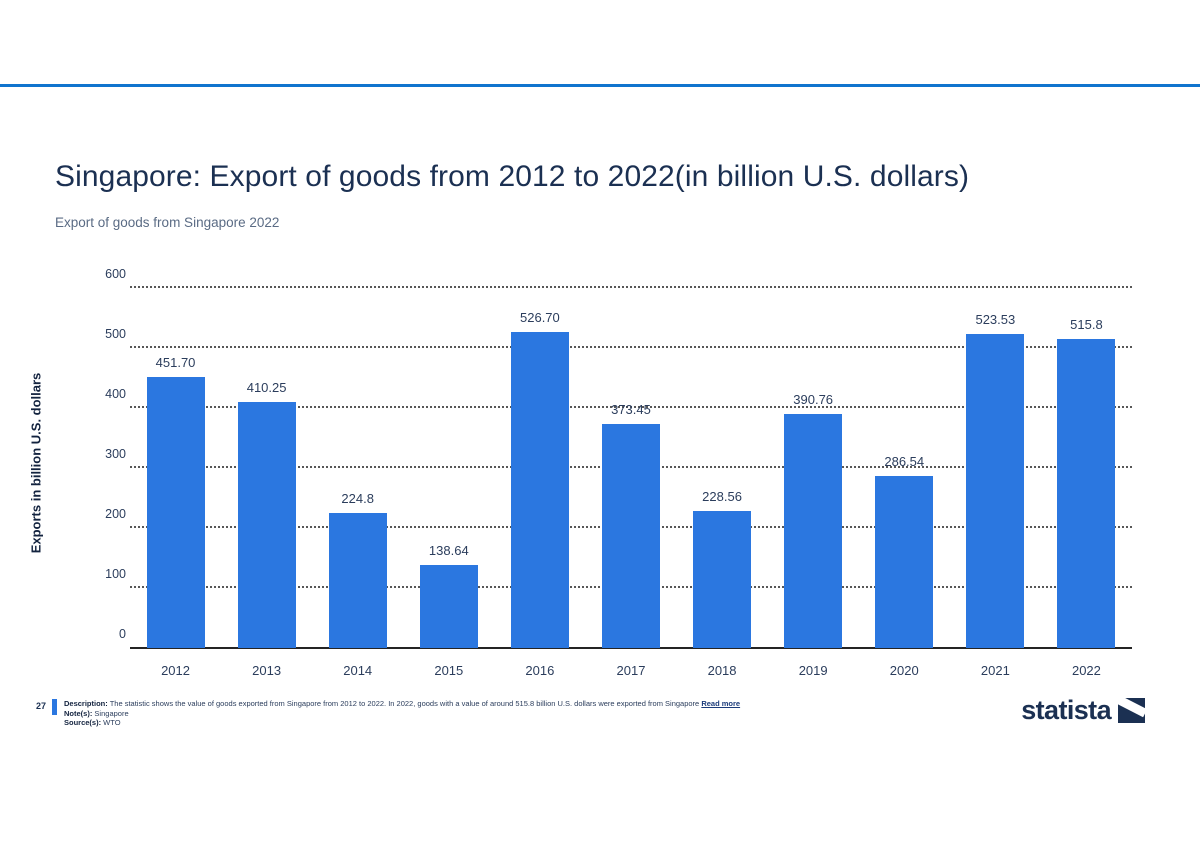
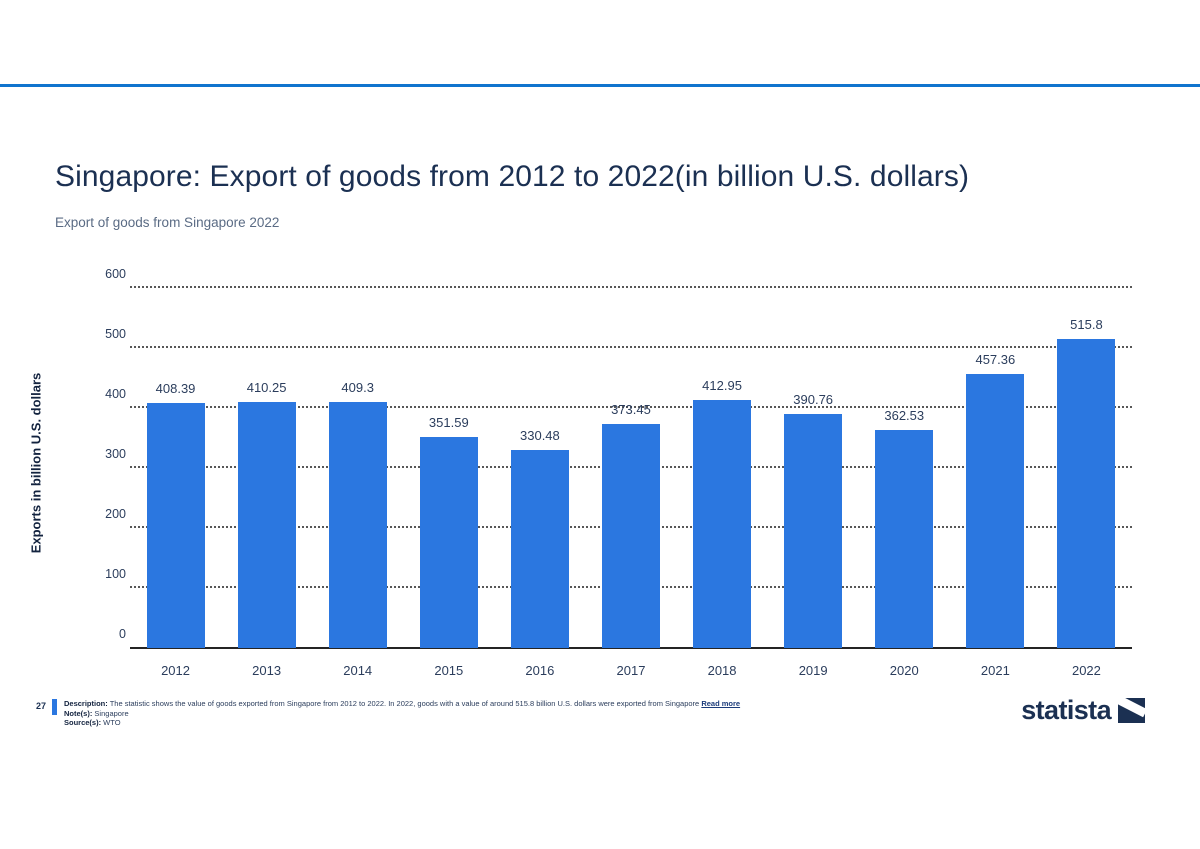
2012: 451.70 -> 408.39
2014: 224.8 -> 409.3
2015: 138.64 -> 351.59
2016: 526.70 -> 330.48
2018: 228.56 -> 412.95
2020: 286.54 -> 362.53
2021: 523.53 -> 457.36
